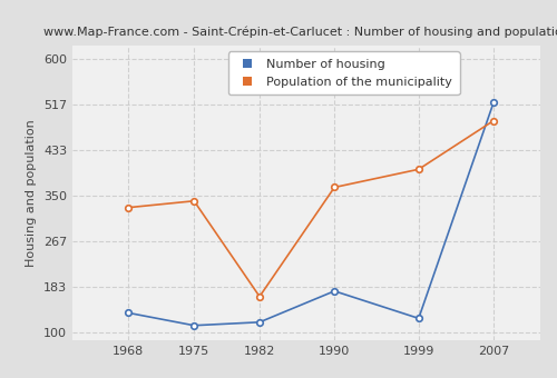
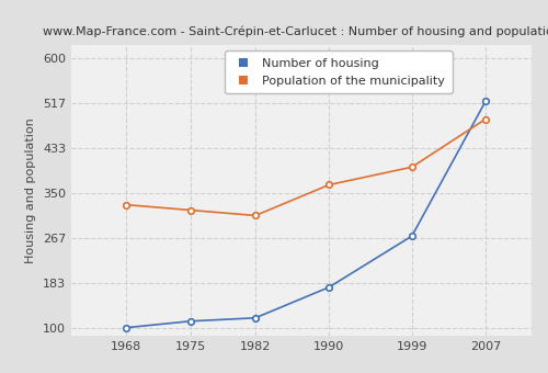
Number of housing/1968: 135 -> 100
Population of the municipality/1975: 340 -> 318
Population of the municipality/1982: 165 -> 308
Number of housing/1999: 125 -> 270
